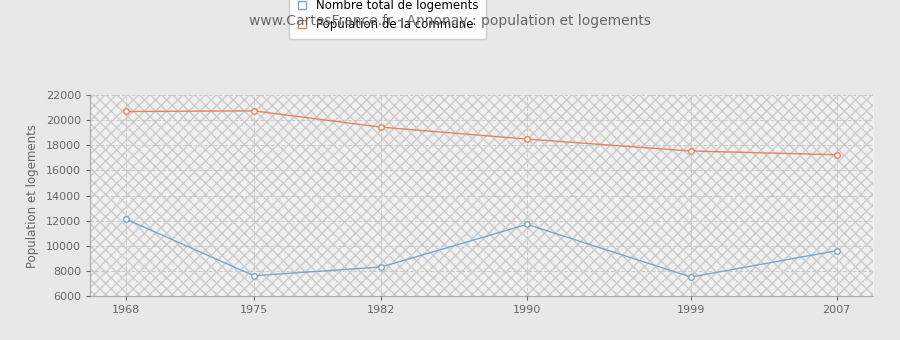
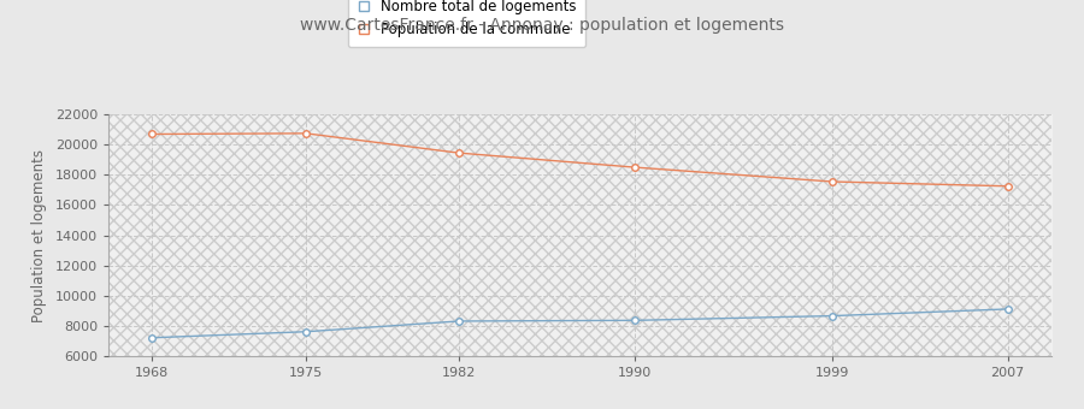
Nombre total de logements/1968: 12100 -> 7200
Nombre total de logements/1990: 11700 -> 8400
Nombre total de logements/1999: 7500 -> 8600
Nombre total de logements/2007: 9600 -> 9100
